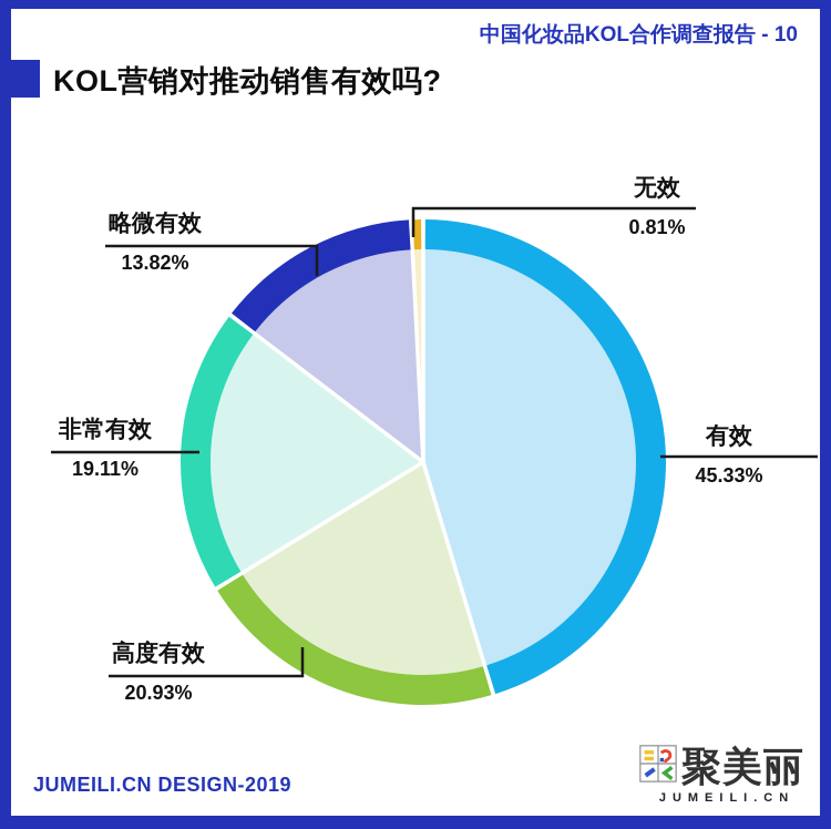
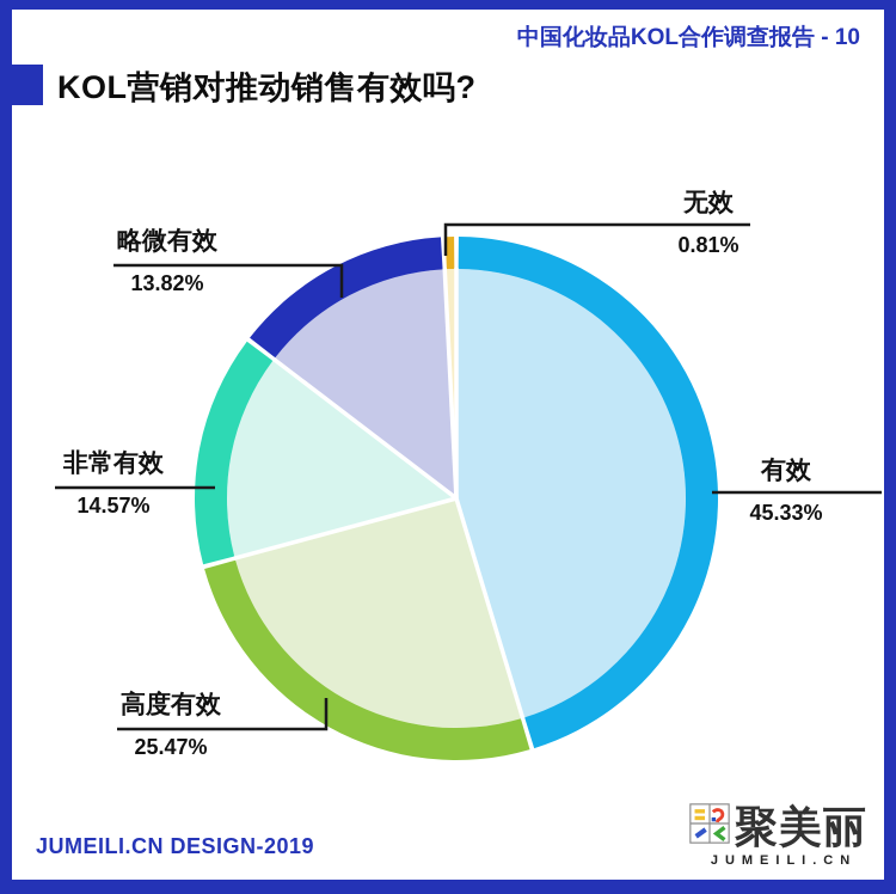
高度有效: 20.93% -> 25.47%
非常有效: 19.11% -> 14.57%
